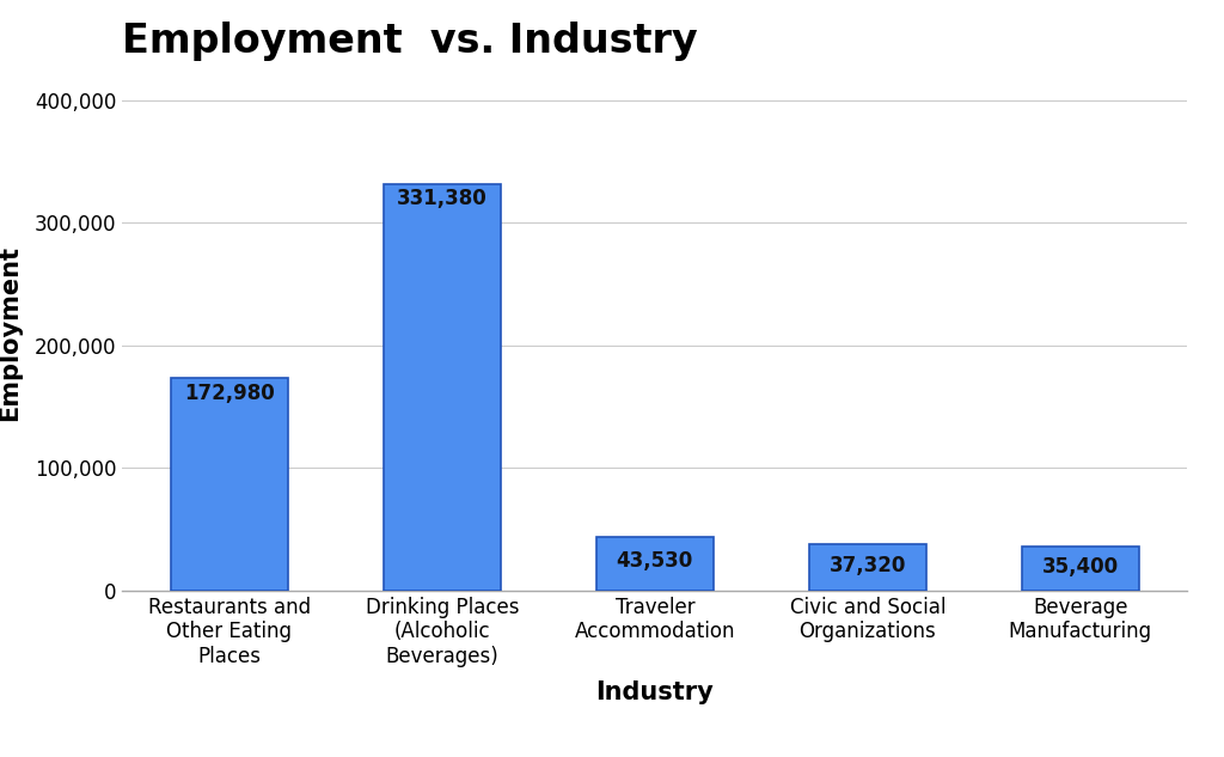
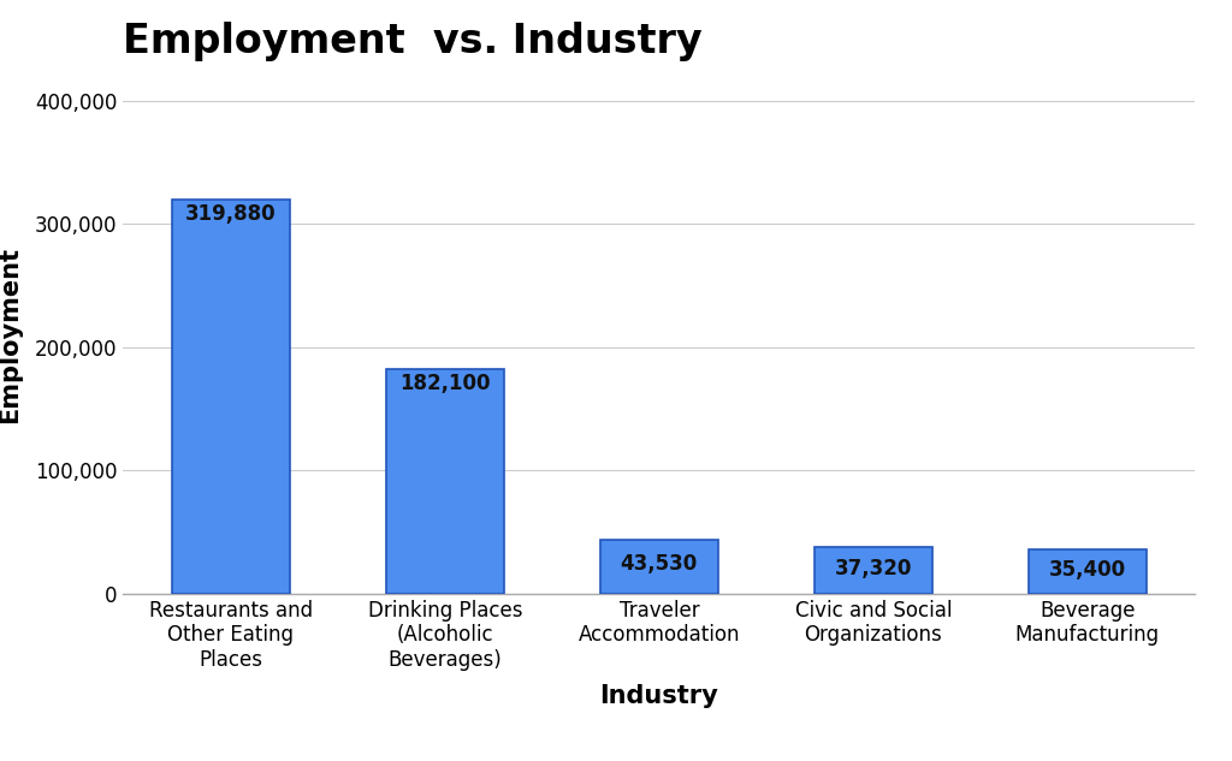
Restaurants and Other Eating Places: 172,980 -> 319,880
Drinking Places (Alcoholic Beverages): 331,380 -> 182,100
